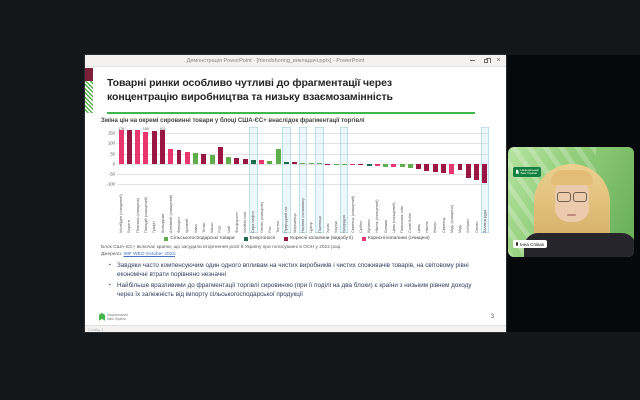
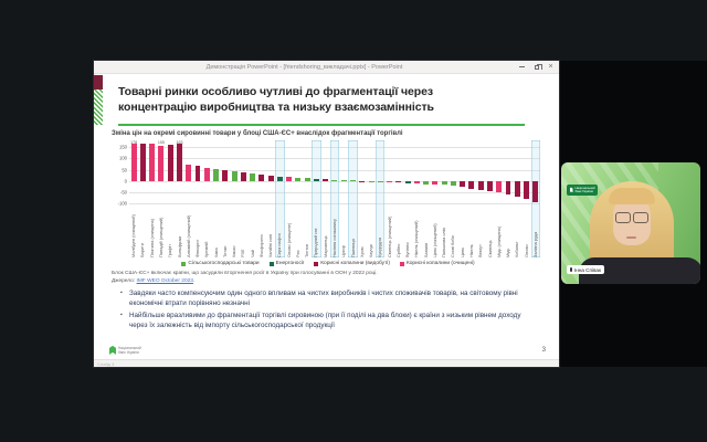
РЗЕ: 80 -> 40
Тютюн: 70 -> 10
Мідь: -30 -> -60
